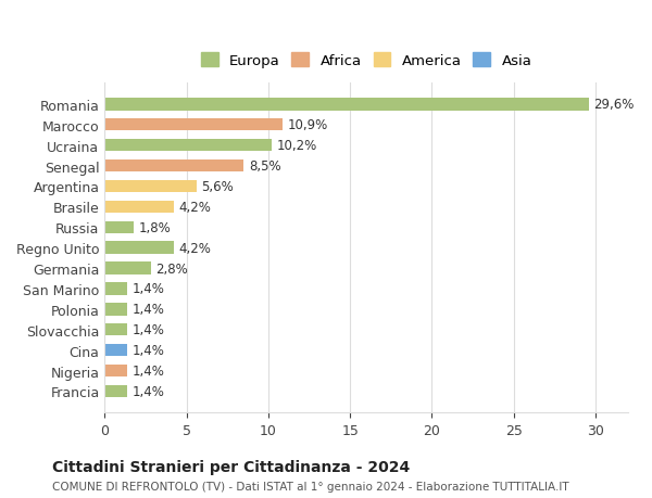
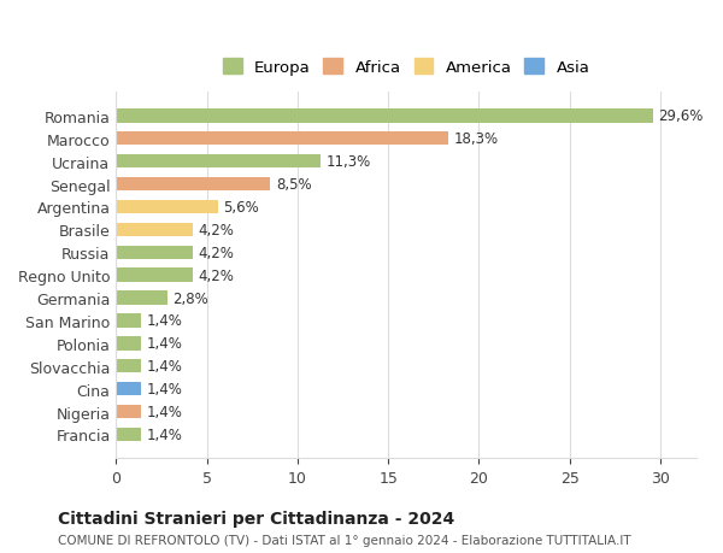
Marocco: 10,9% -> 18,3%
Ucraina: 10,2% -> 11,3%
Russia: 1,8% -> 4,2%
